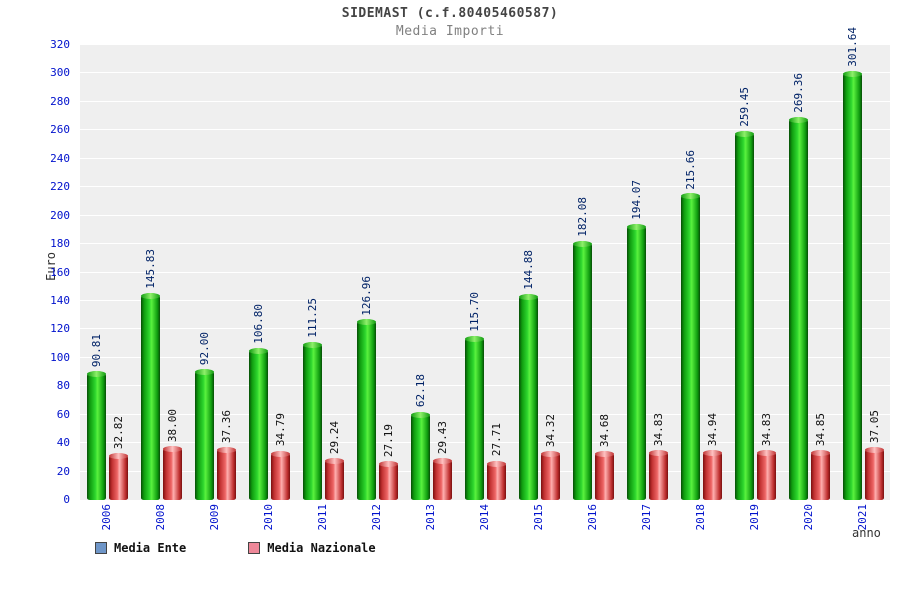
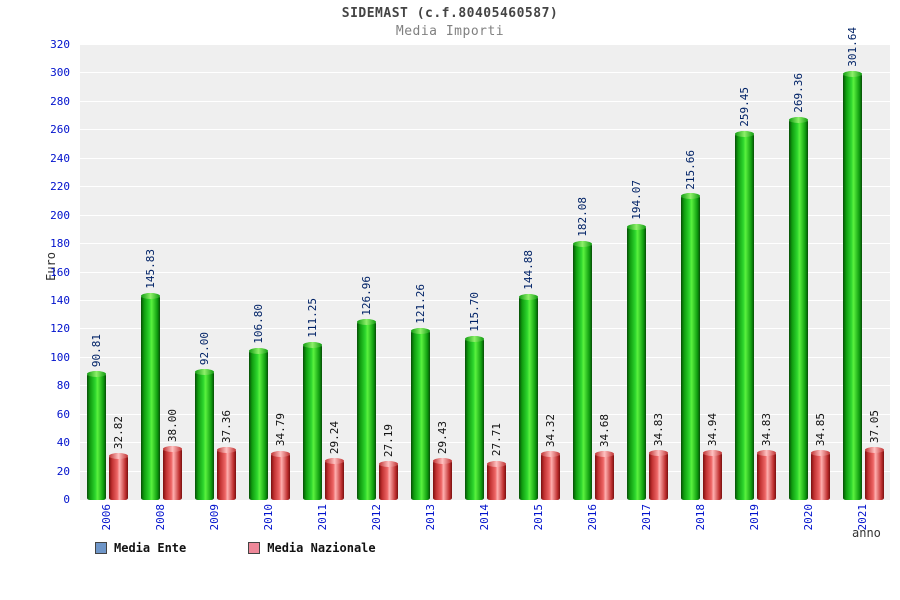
Media Ente/2013: 62.18 -> 121.26
